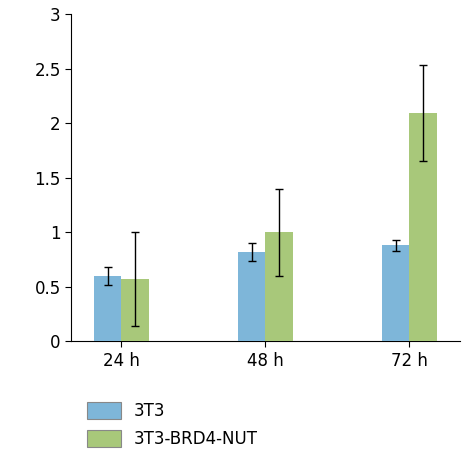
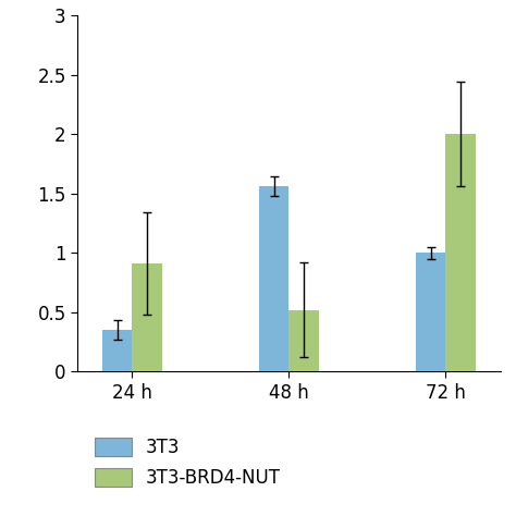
3T3/24 h: 0.60 -> 0.35
3T3-BRD4-NUT/24 h: 0.57 -> 0.91
3T3/48 h: 0.82 -> 1.56
3T3-BRD4-NUT/48 h: 1.00 -> 0.52
3T3/72 h: 0.88 -> 1.00
3T3-BRD4-NUT/72 h: 2.09 -> 2.00
